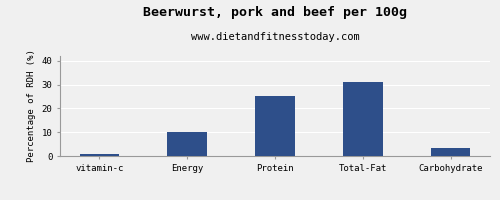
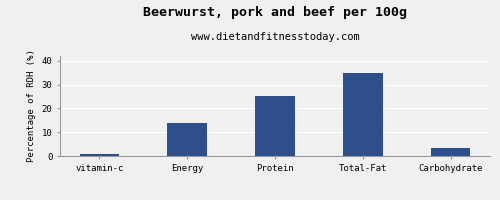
Energy: 10.0 -> 14.0
Total-Fat: 31.0 -> 35.0
